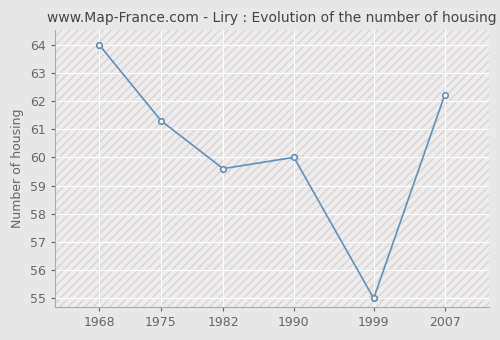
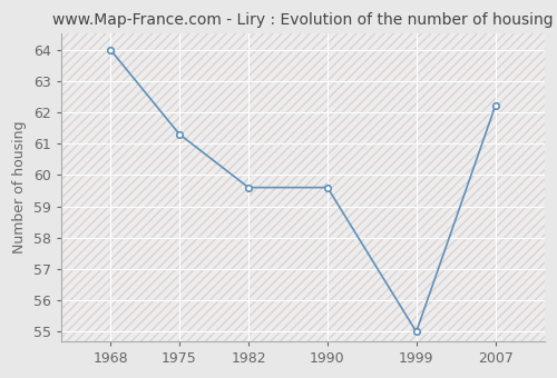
1990: 60.0 -> 59.6
